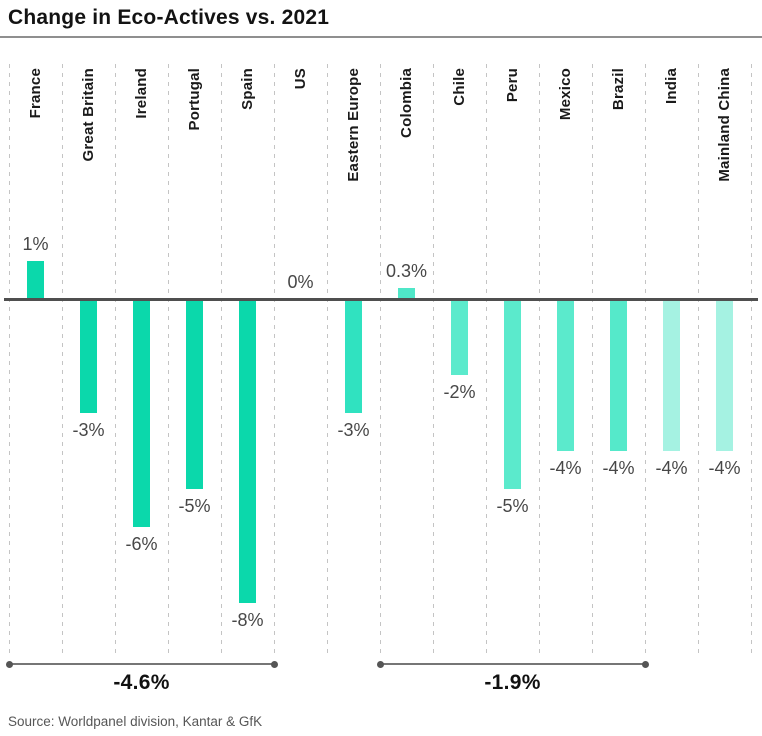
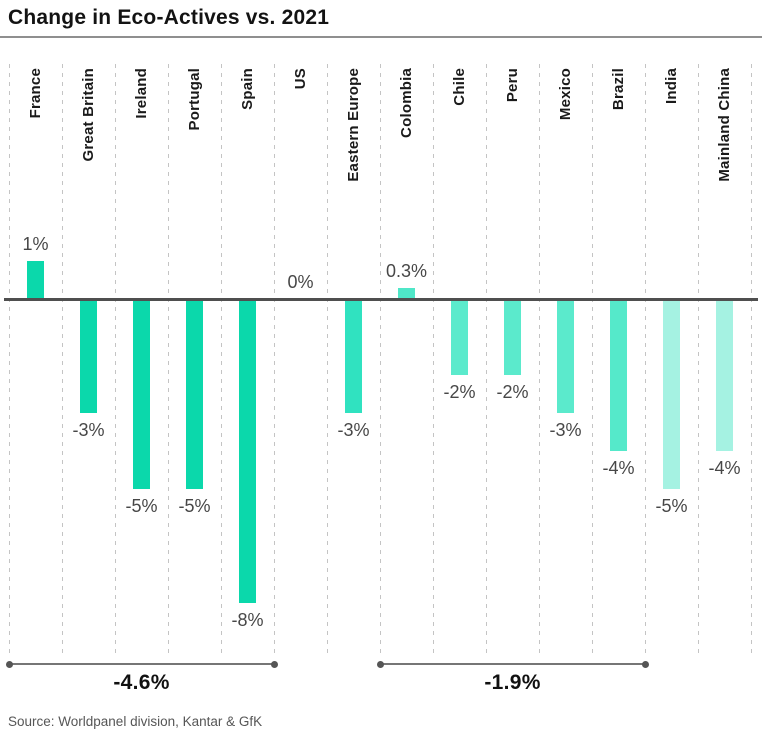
Ireland: -6% -> -5%
Peru: -5% -> -2%
Mexico: -4% -> -3%
India: -4% -> -5%
